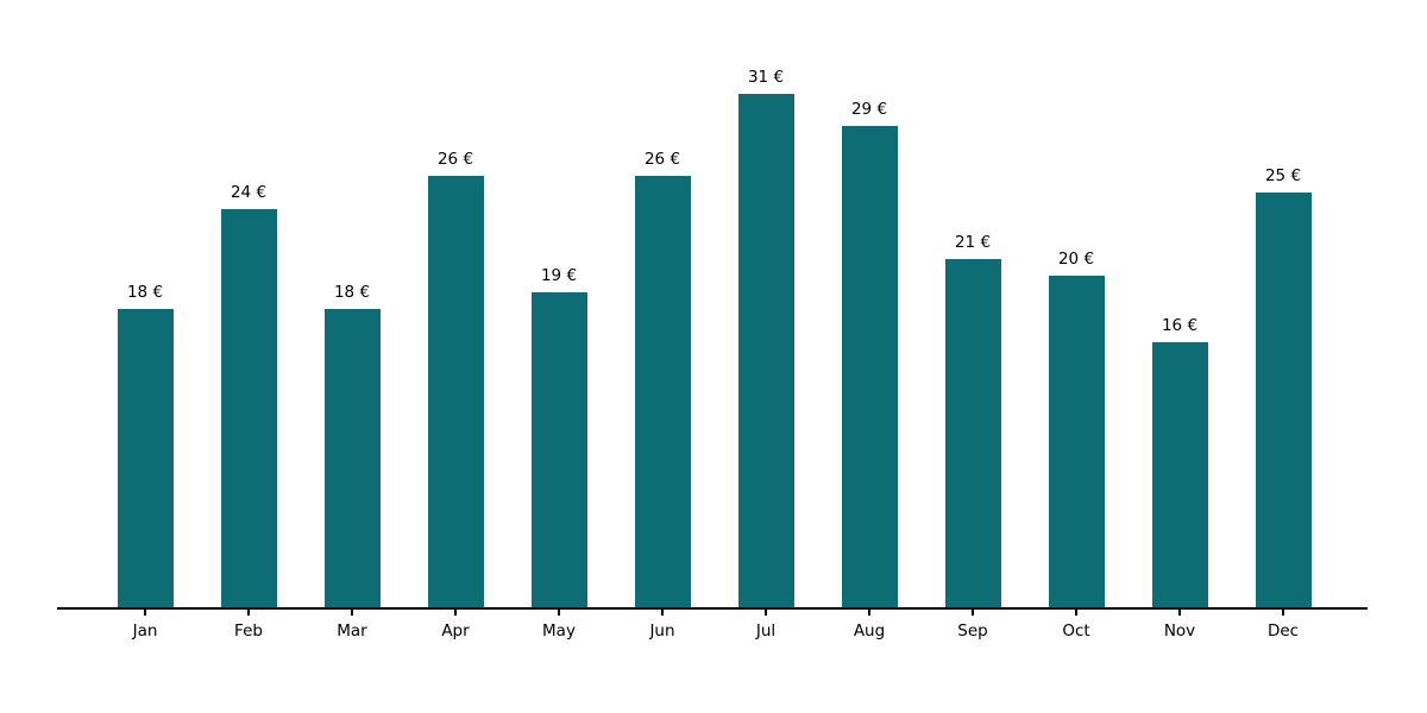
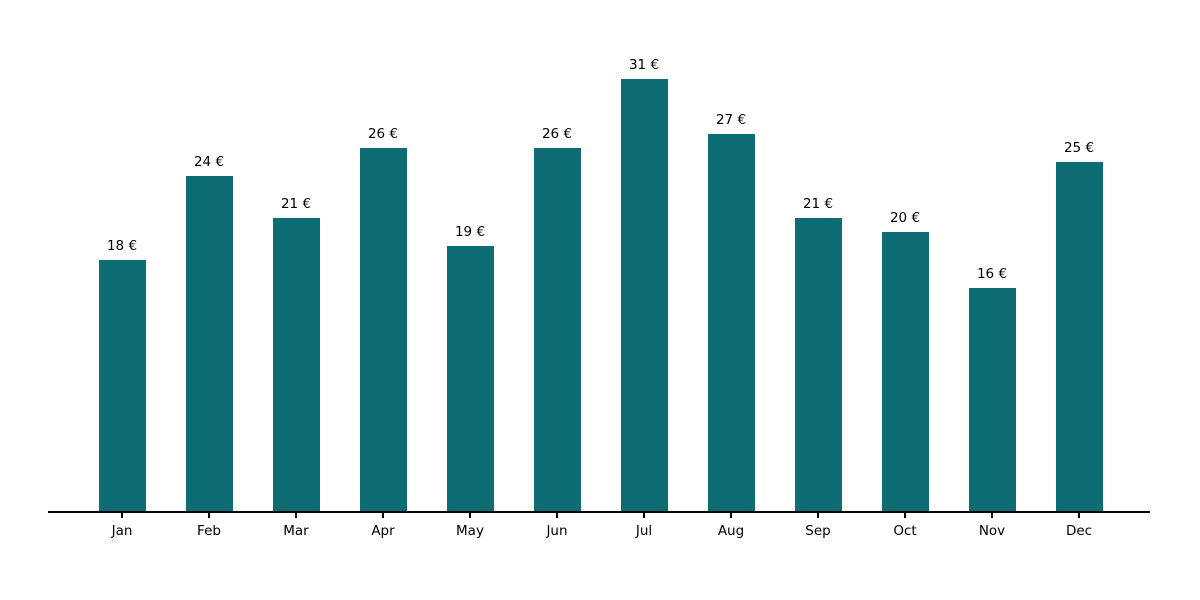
Mar: 18 -> 21
Aug: 29 -> 27
